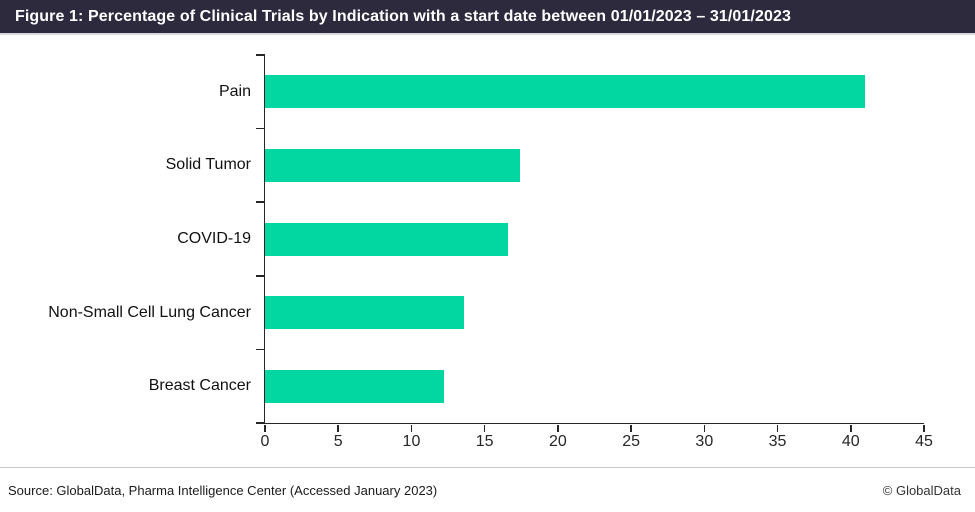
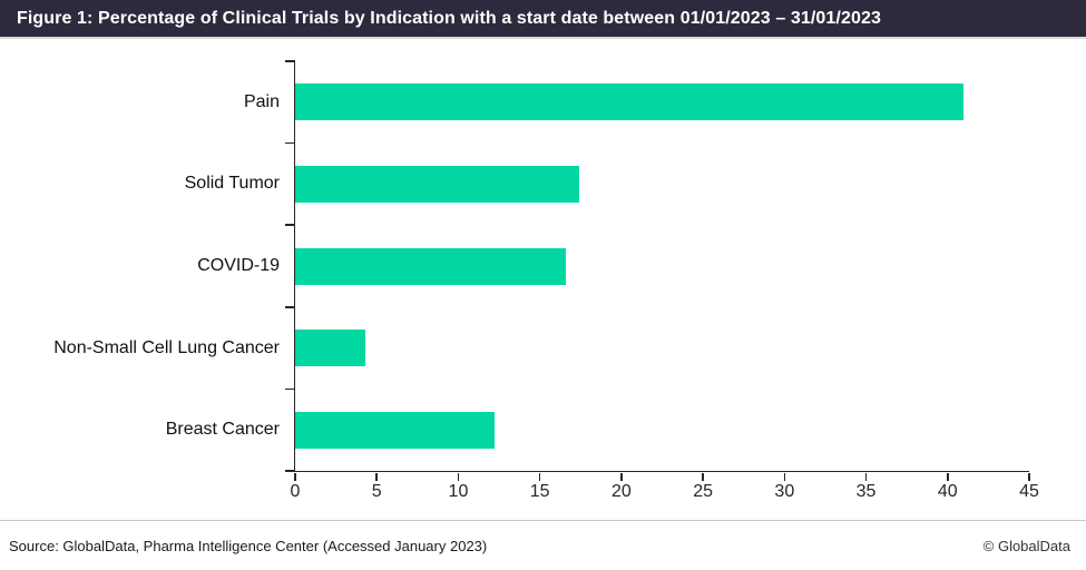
Non-Small Cell Lung Cancer: 13.6 -> 4.3
